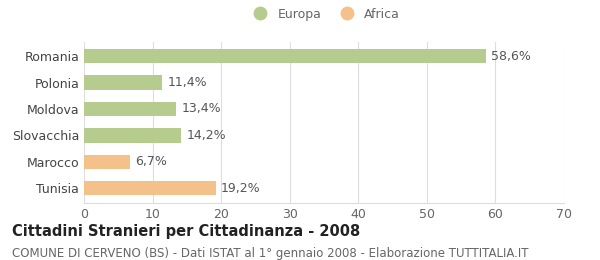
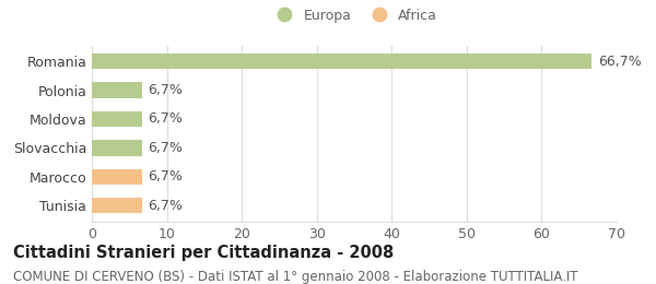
Romania: 58,6% -> 66,7%
Polonia: 11,4% -> 6,7%
Moldova: 13,4% -> 6,7%
Slovacchia: 14,2% -> 6,7%
Tunisia: 19,2% -> 6,7%
